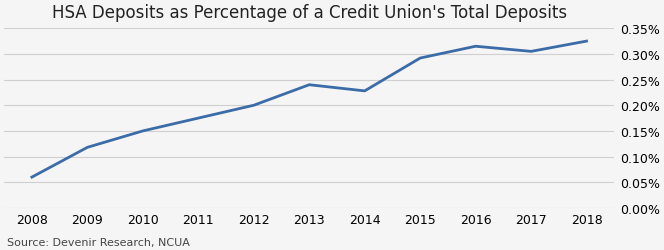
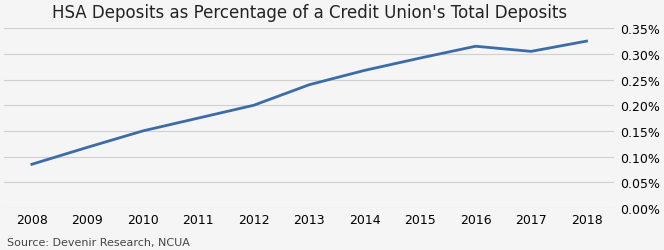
2008: 0.060% -> 0.085%
2014: 0.228% -> 0.268%
